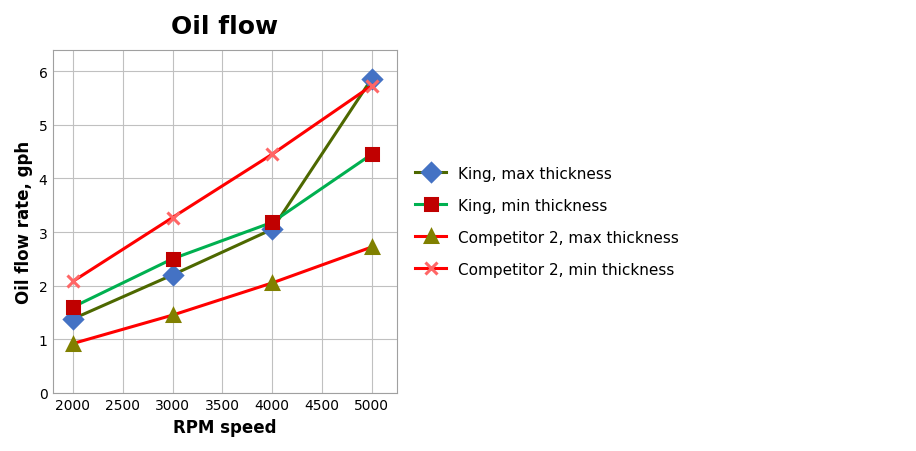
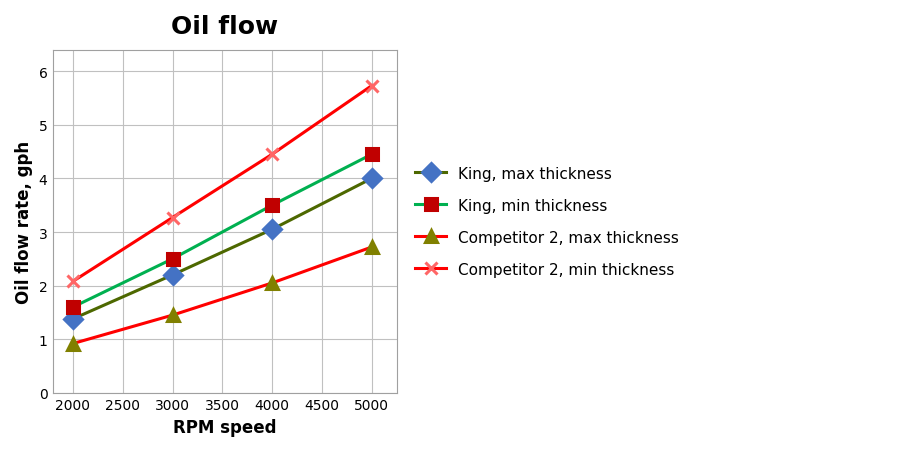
King, min thickness/4000: 3.18 -> 3.50
King, max thickness/5000: 5.86 -> 4.00
